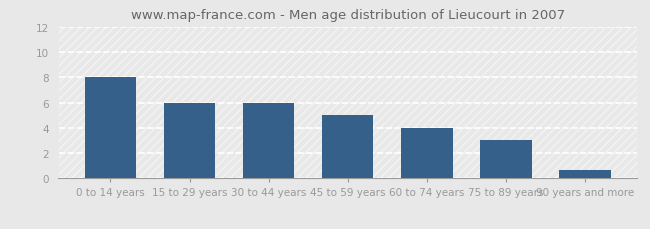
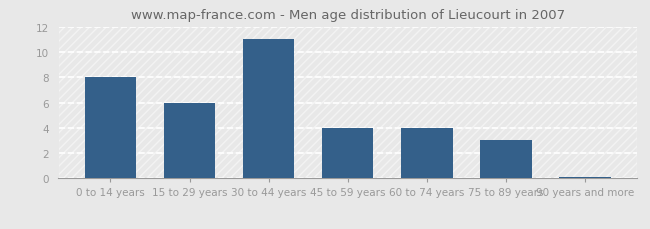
30 to 44 years: 6.0 -> 11.0
45 to 59 years: 5.0 -> 4.0
90 years and more: 0.7 -> 0.1
